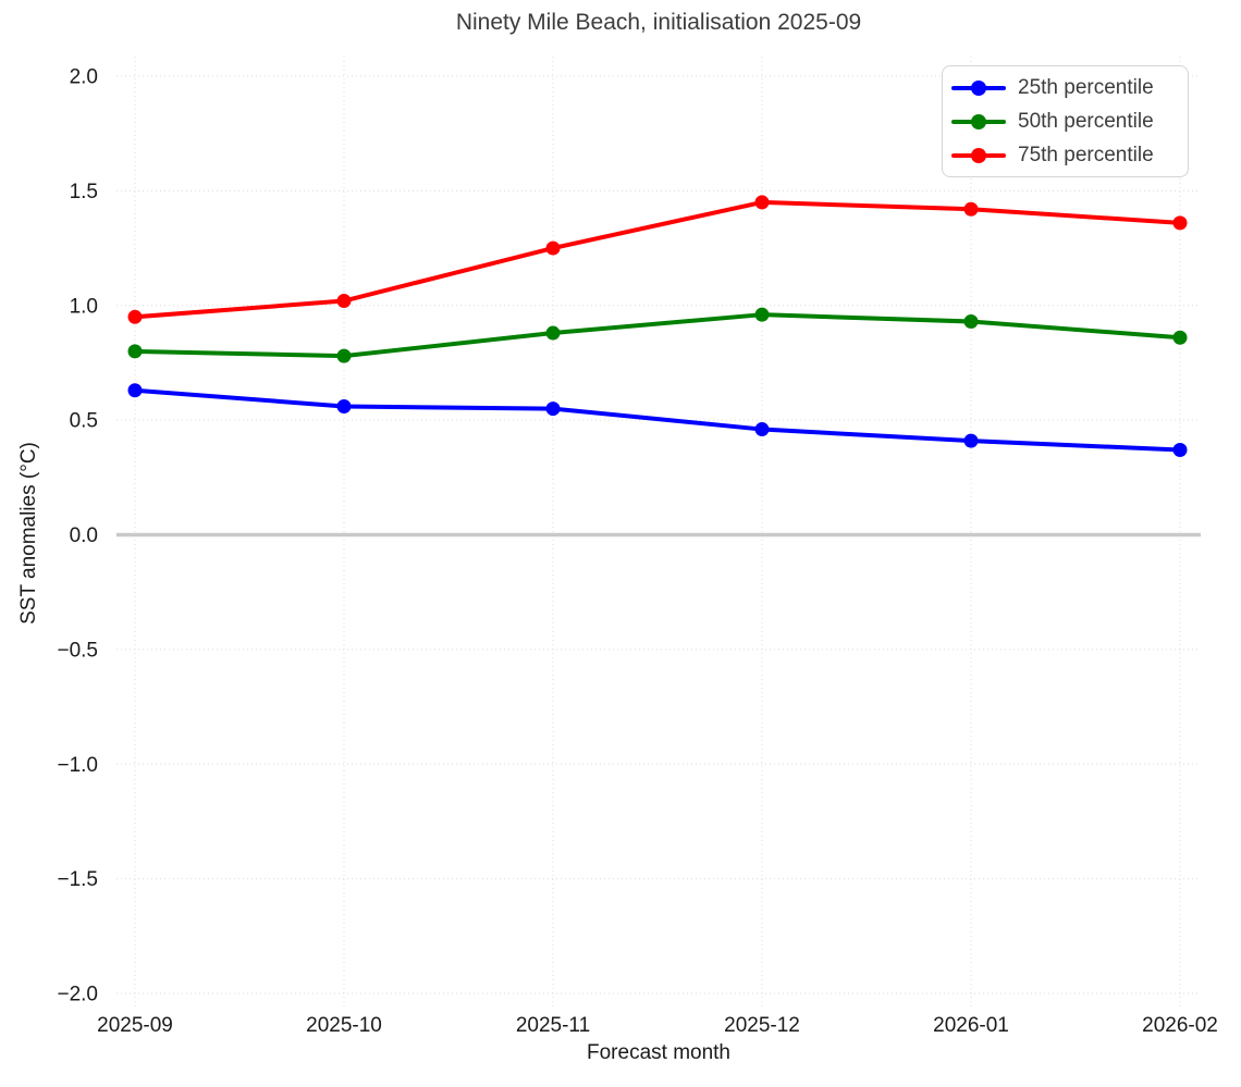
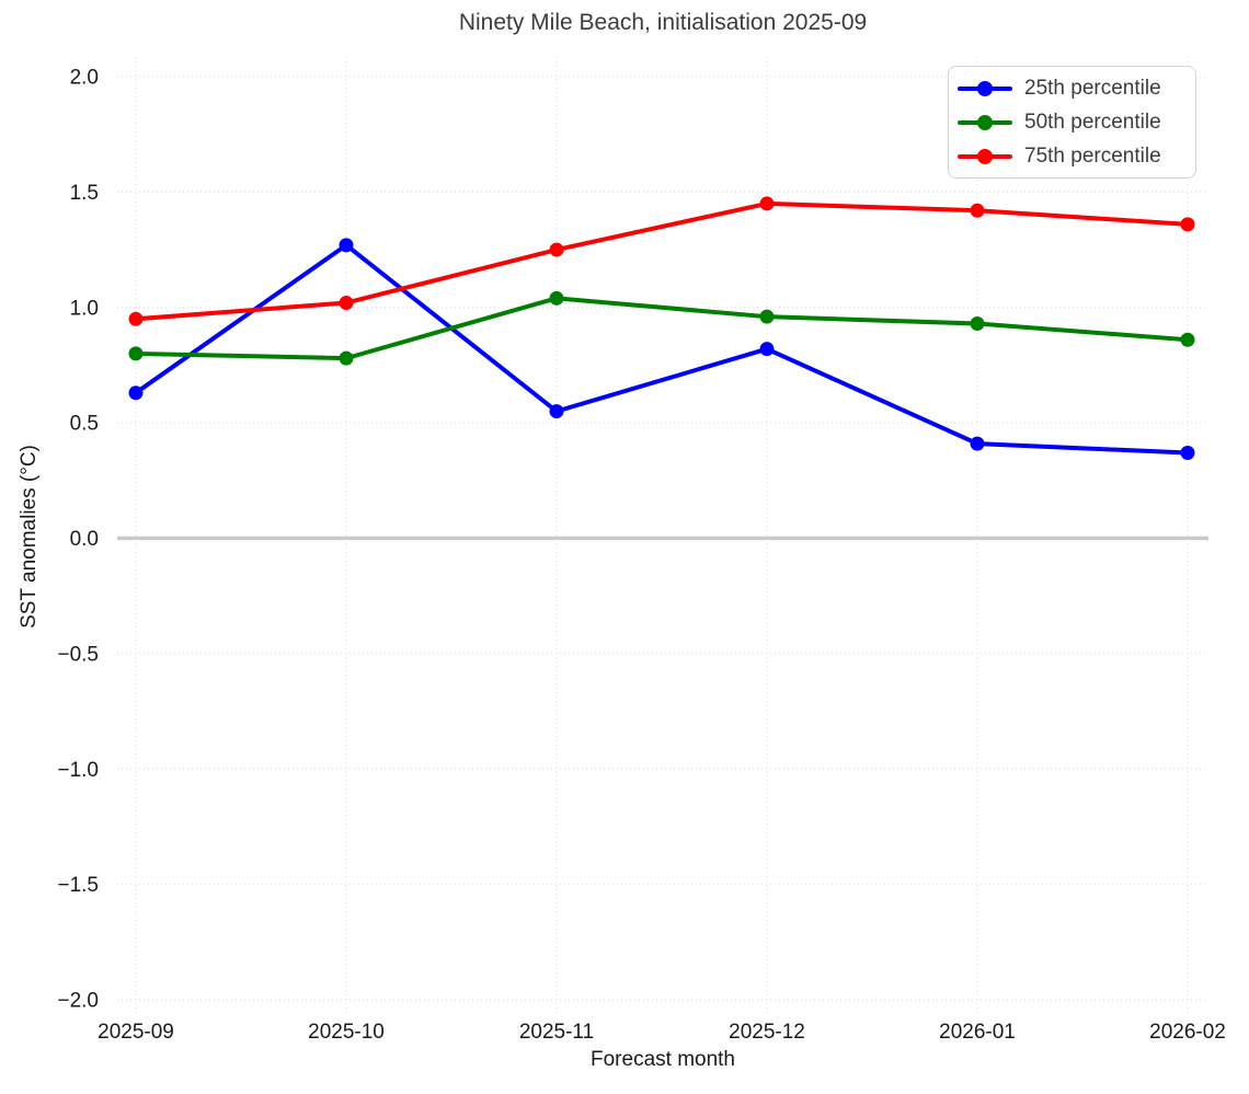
25th percentile/2025-10: 0.56 -> 1.27
50th percentile/2025-11: 0.88 -> 1.04
25th percentile/2025-12: 0.46 -> 0.82
